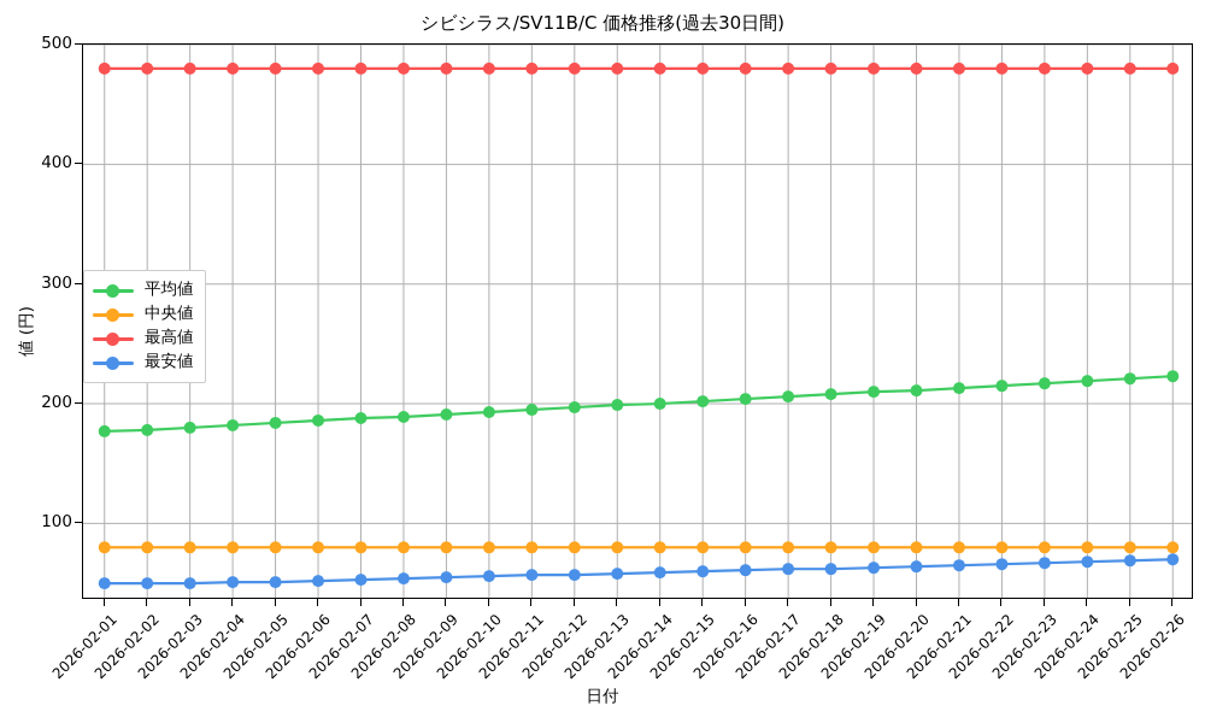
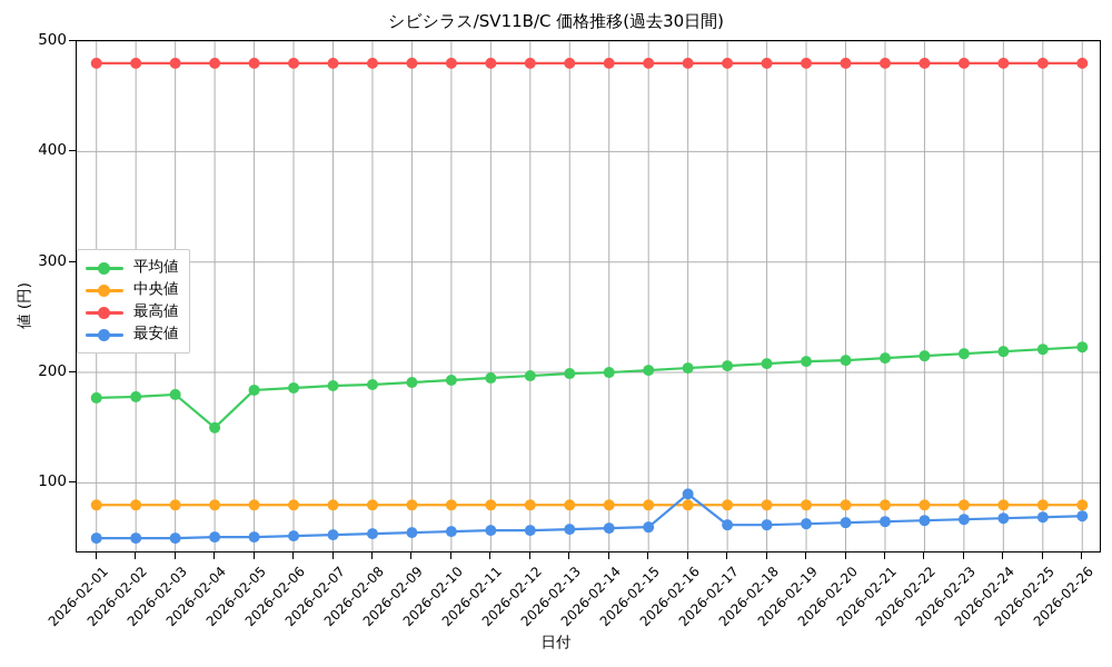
平均値/2026-02-04: 180 -> 150
最安値/2026-02-16: 60 -> 90
